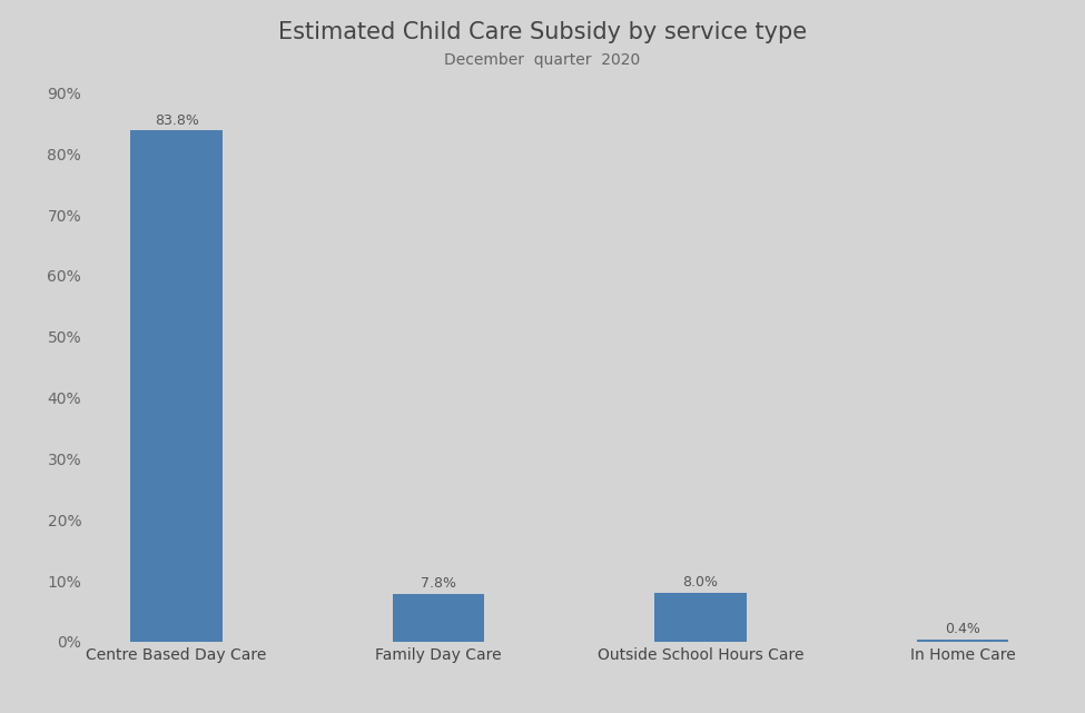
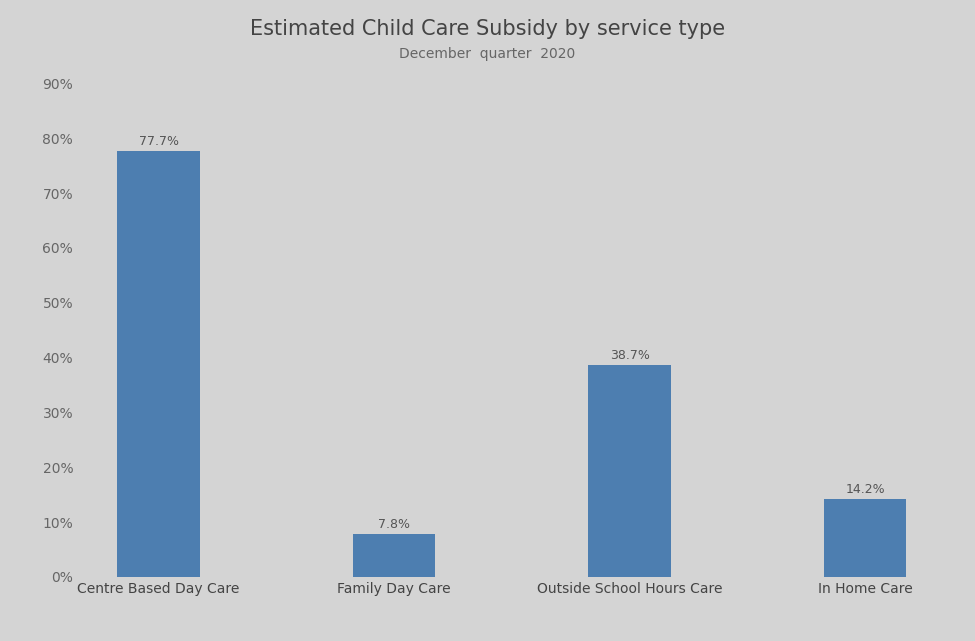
Centre Based Day Care: 83.8% -> 77.7%
Outside School Hours Care: 8.0% -> 38.7%
In Home Care: 0.4% -> 14.2%
